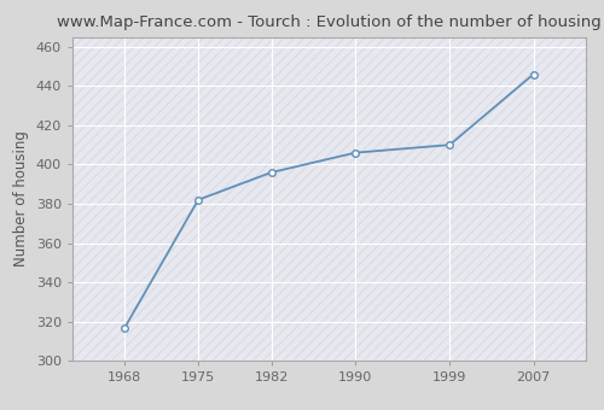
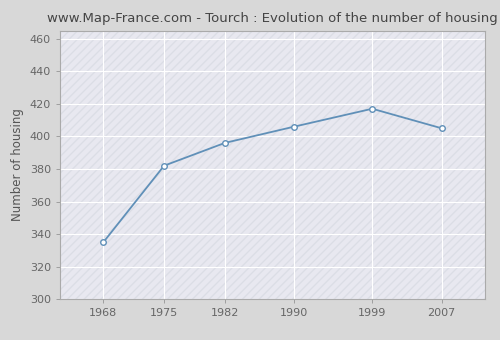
1968: 317 -> 335
1999: 410 -> 417
2007: 446 -> 405
